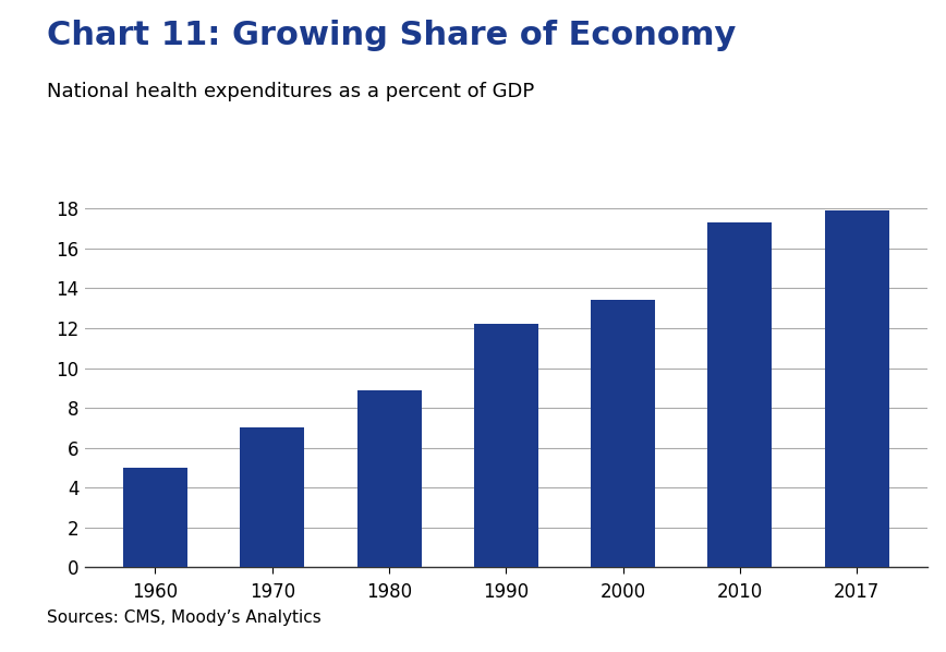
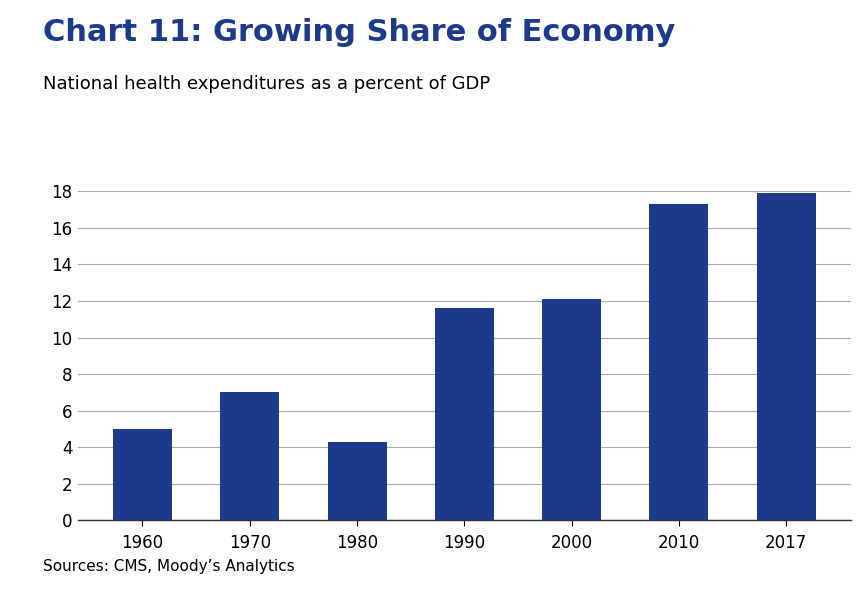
1980: 8.9 -> 4.3
1990: 12.2 -> 11.6
2000: 13.4 -> 12.1
